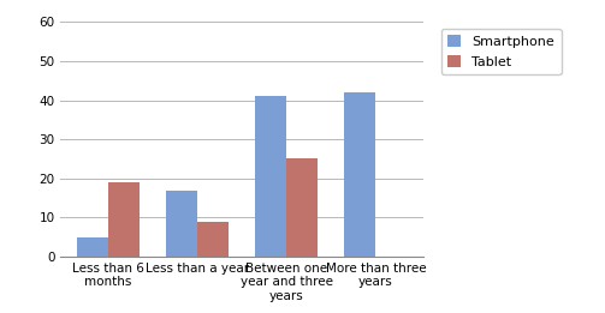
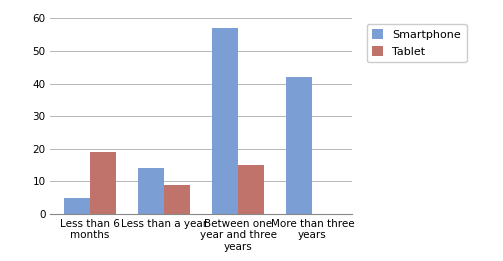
Smartphone/Less than a year: 17 -> 14
Smartphone/Between one year and three years: 41 -> 57
Tablet/Between one year and three years: 25 -> 15
